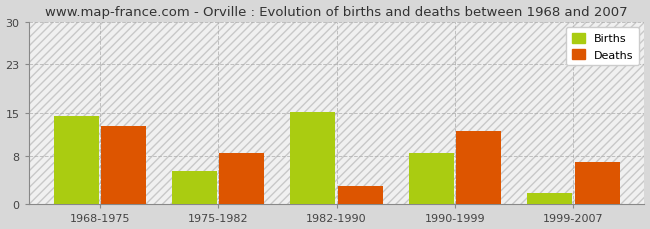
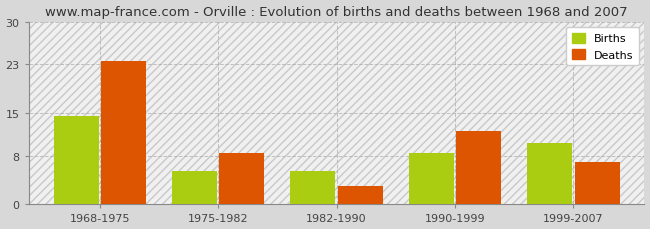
Deaths/1968-1975: 12.8 -> 23.5
Births/1982-1990: 15.2 -> 5.5
Births/1999-2007: 1.8 -> 10.0
